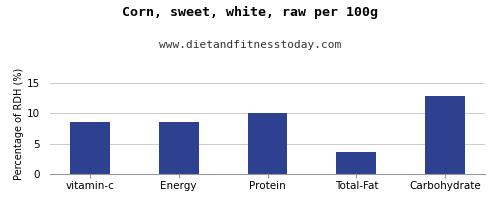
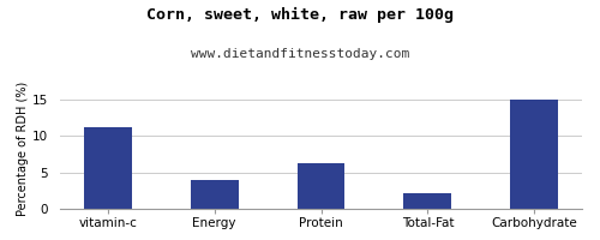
vitamin-c: 8.6 -> 11.2
Energy: 8.6 -> 4.0
Protein: 10.0 -> 6.3
Total-Fat: 3.6 -> 2.2
Carbohydrate: 12.8 -> 15.0
